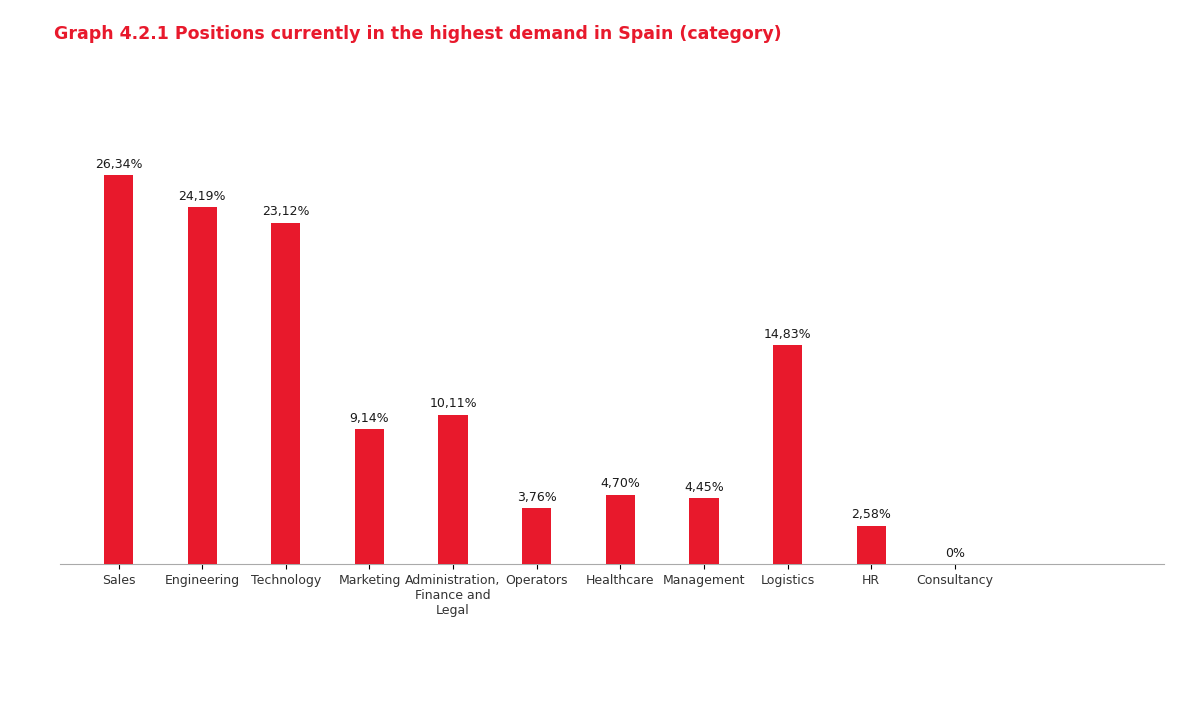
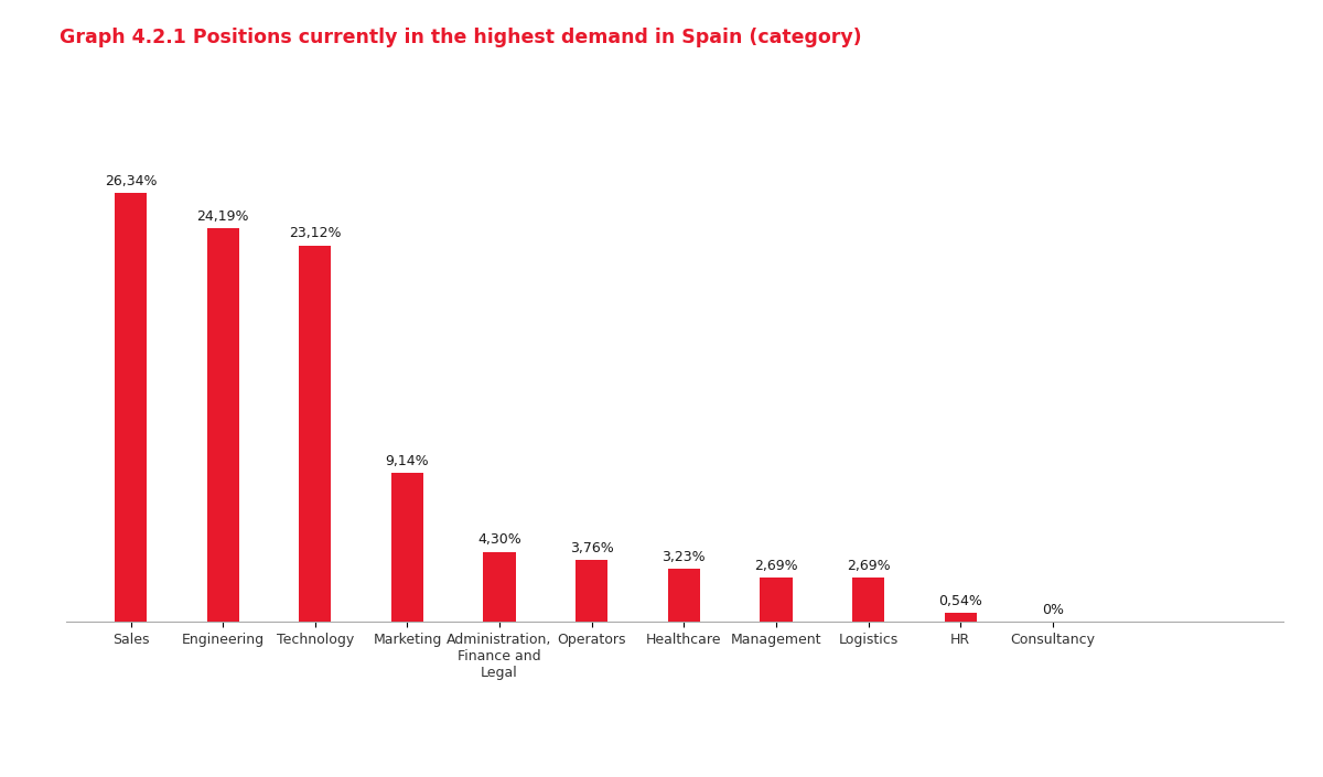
Administration, Finance and Legal: 10,11% -> 4,30%
Healthcare: 4,70% -> 3,23%
Management: 4,45% -> 2,69%
Logistics: 14,83% -> 2,69%
HR: 2,58% -> 0,54%
